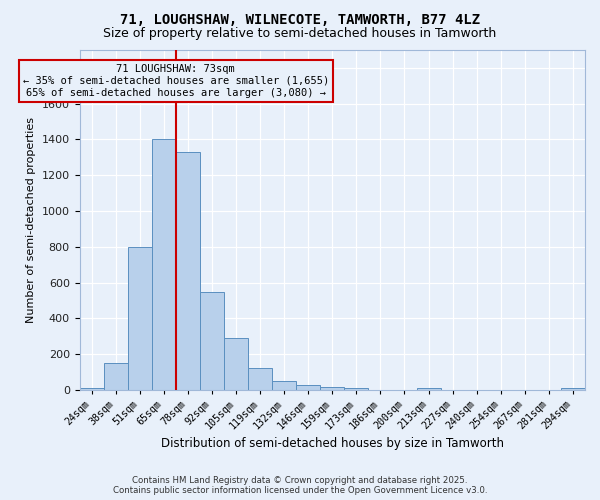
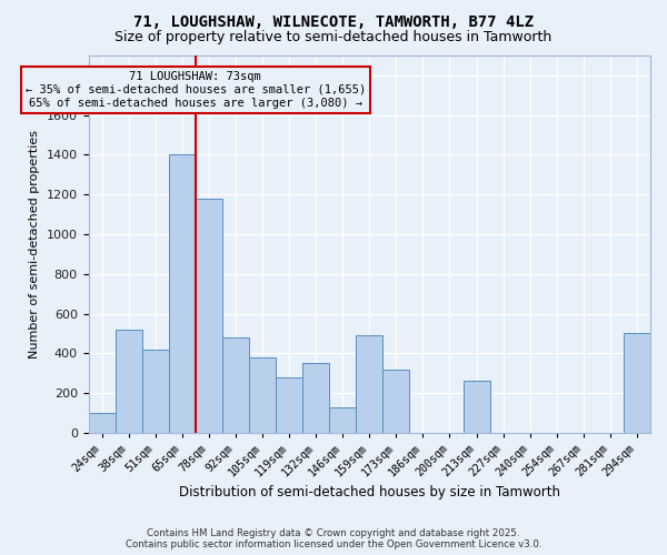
24sqm: 10 -> 100
38sqm: 150 -> 520
51sqm: 800 -> 420
78sqm: 1330 -> 1180
92sqm: 550 -> 480
105sqm: 290 -> 380
119sqm: 120 -> 280
132sqm: 50 -> 350
146sqm: 30 -> 130
159sqm: 20 -> 490
173sqm: 10 -> 320
213sqm: 10 -> 260
294sqm: 10 -> 500
